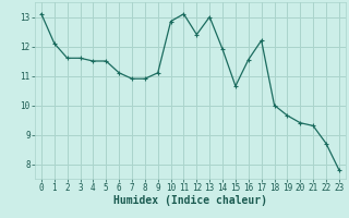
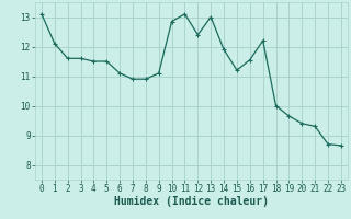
15: 10.65 -> 11.20
23: 7.80 -> 8.65
